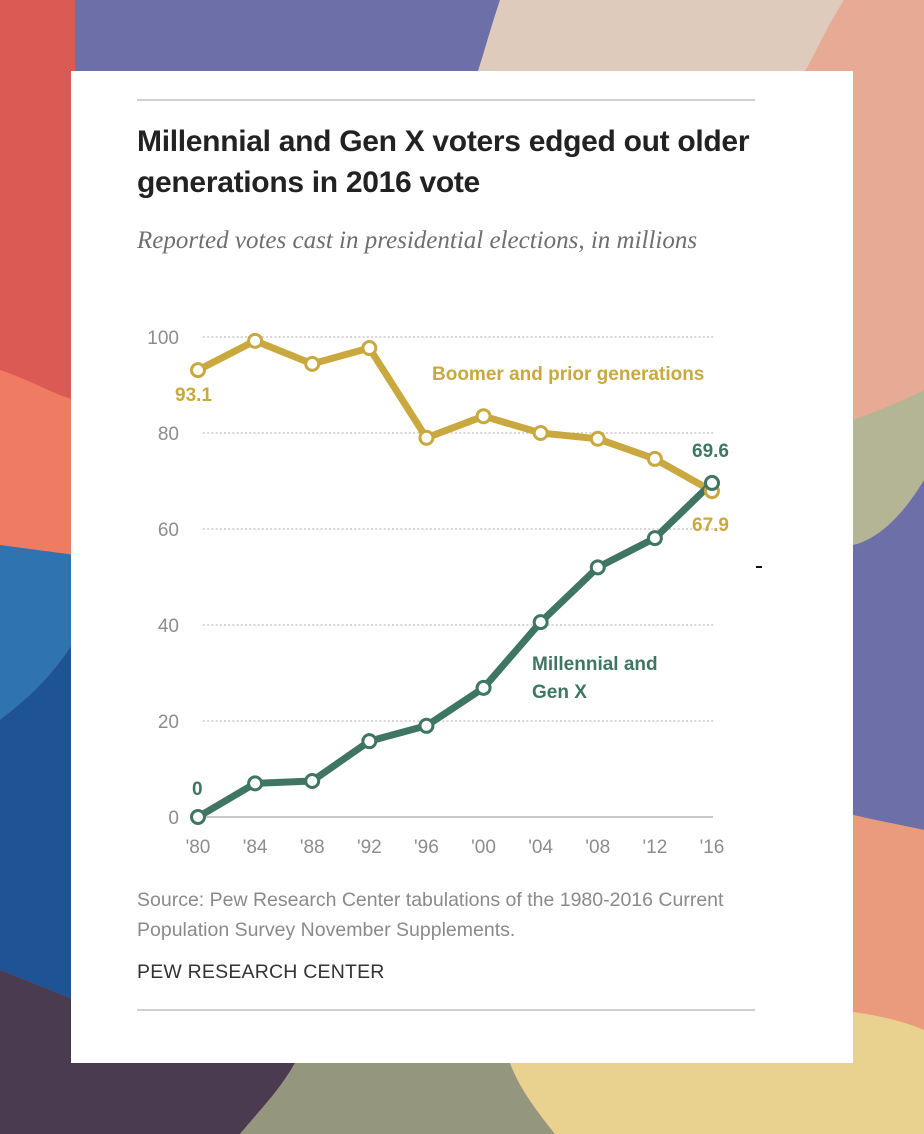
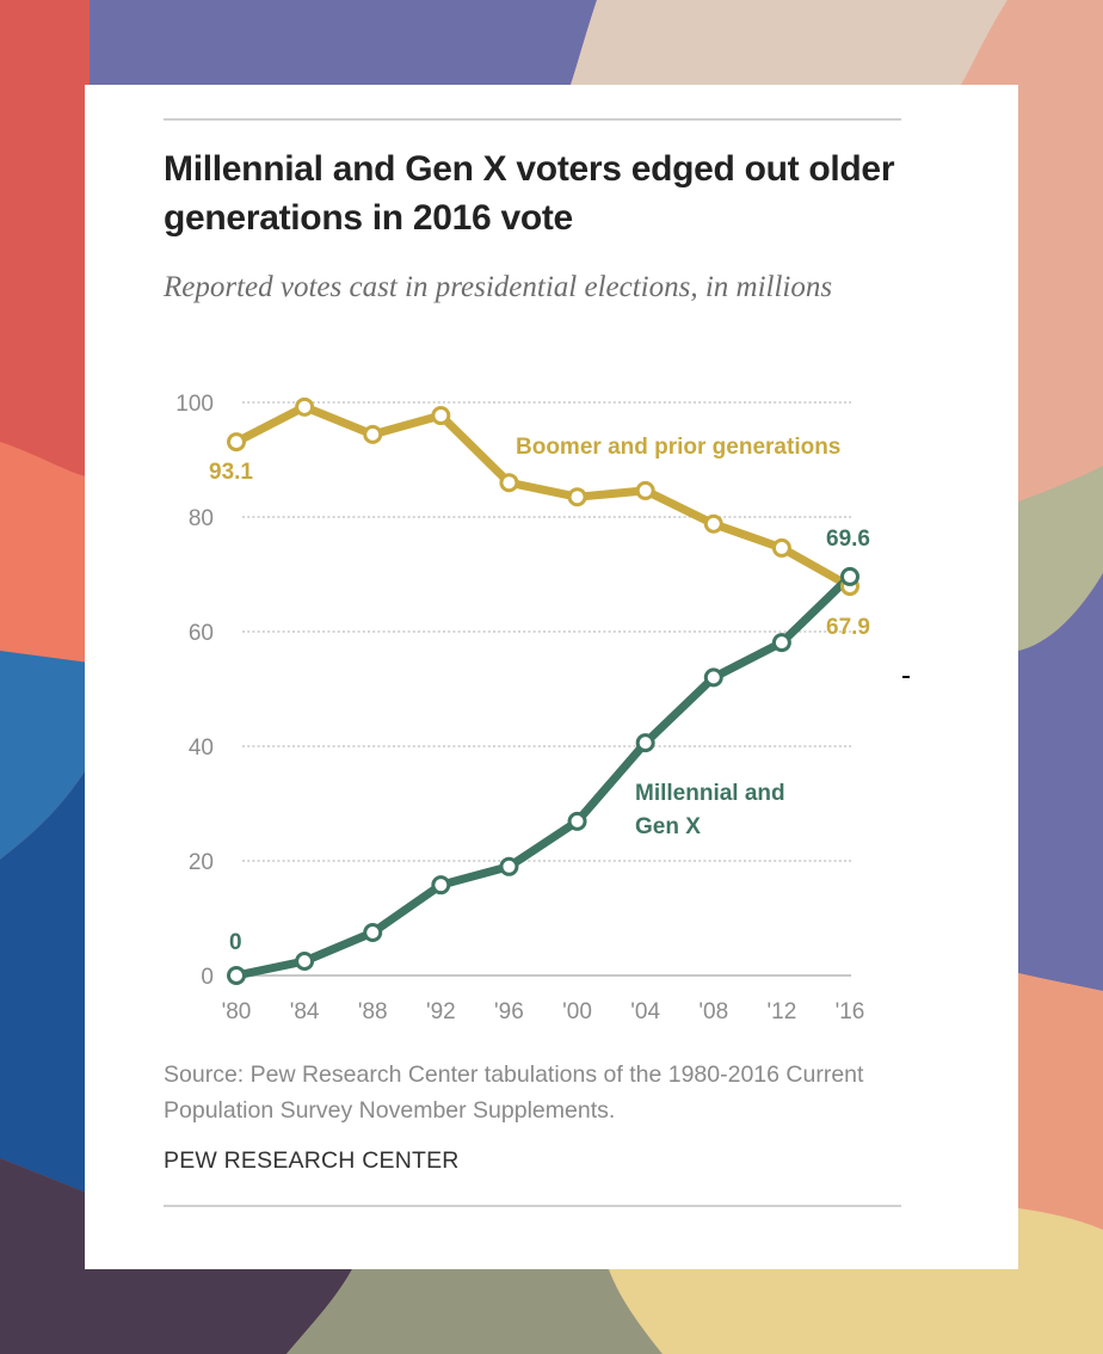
Millennial and Gen X/'84: 7 -> 2
Boomer and prior generations/'96: 79 -> 86
Boomer and prior generations/'04: 80 -> 85
